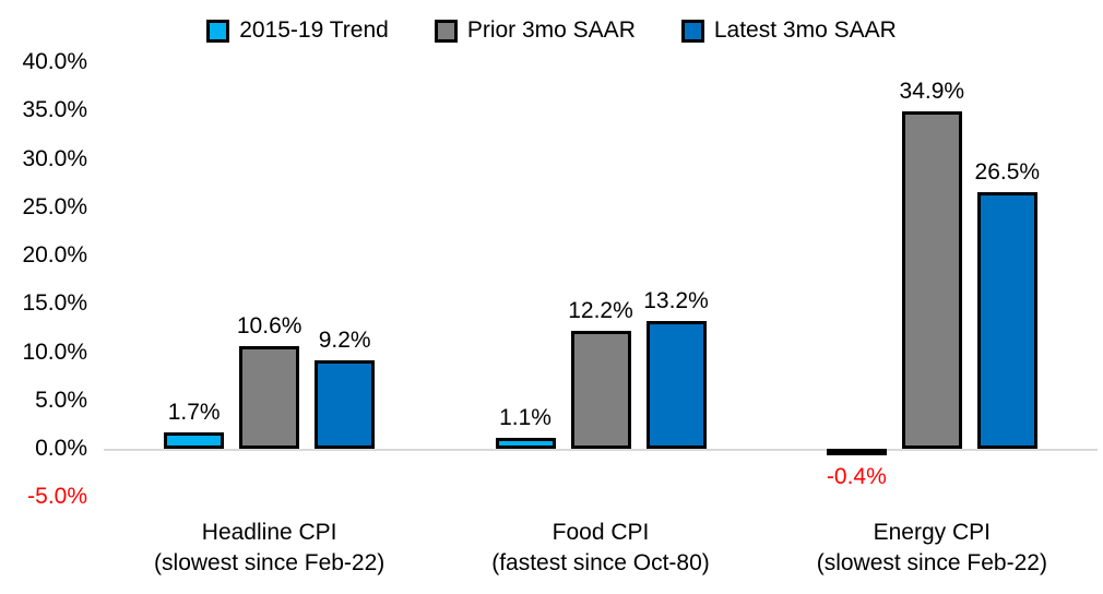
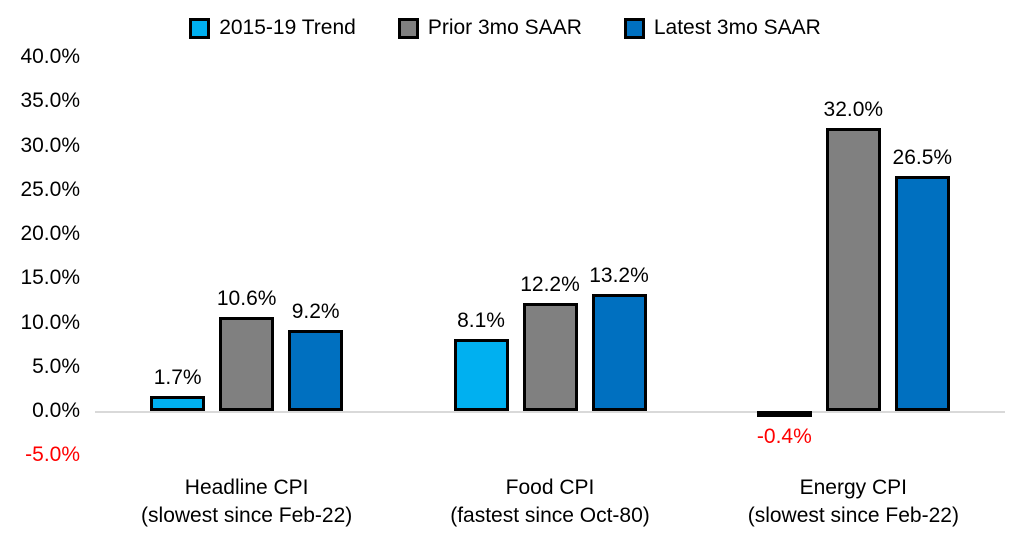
2015-19 Trend/Food CPI: 1.1% -> 8.1%
Prior 3mo SAAR/Energy CPI: 34.9% -> 32.0%
